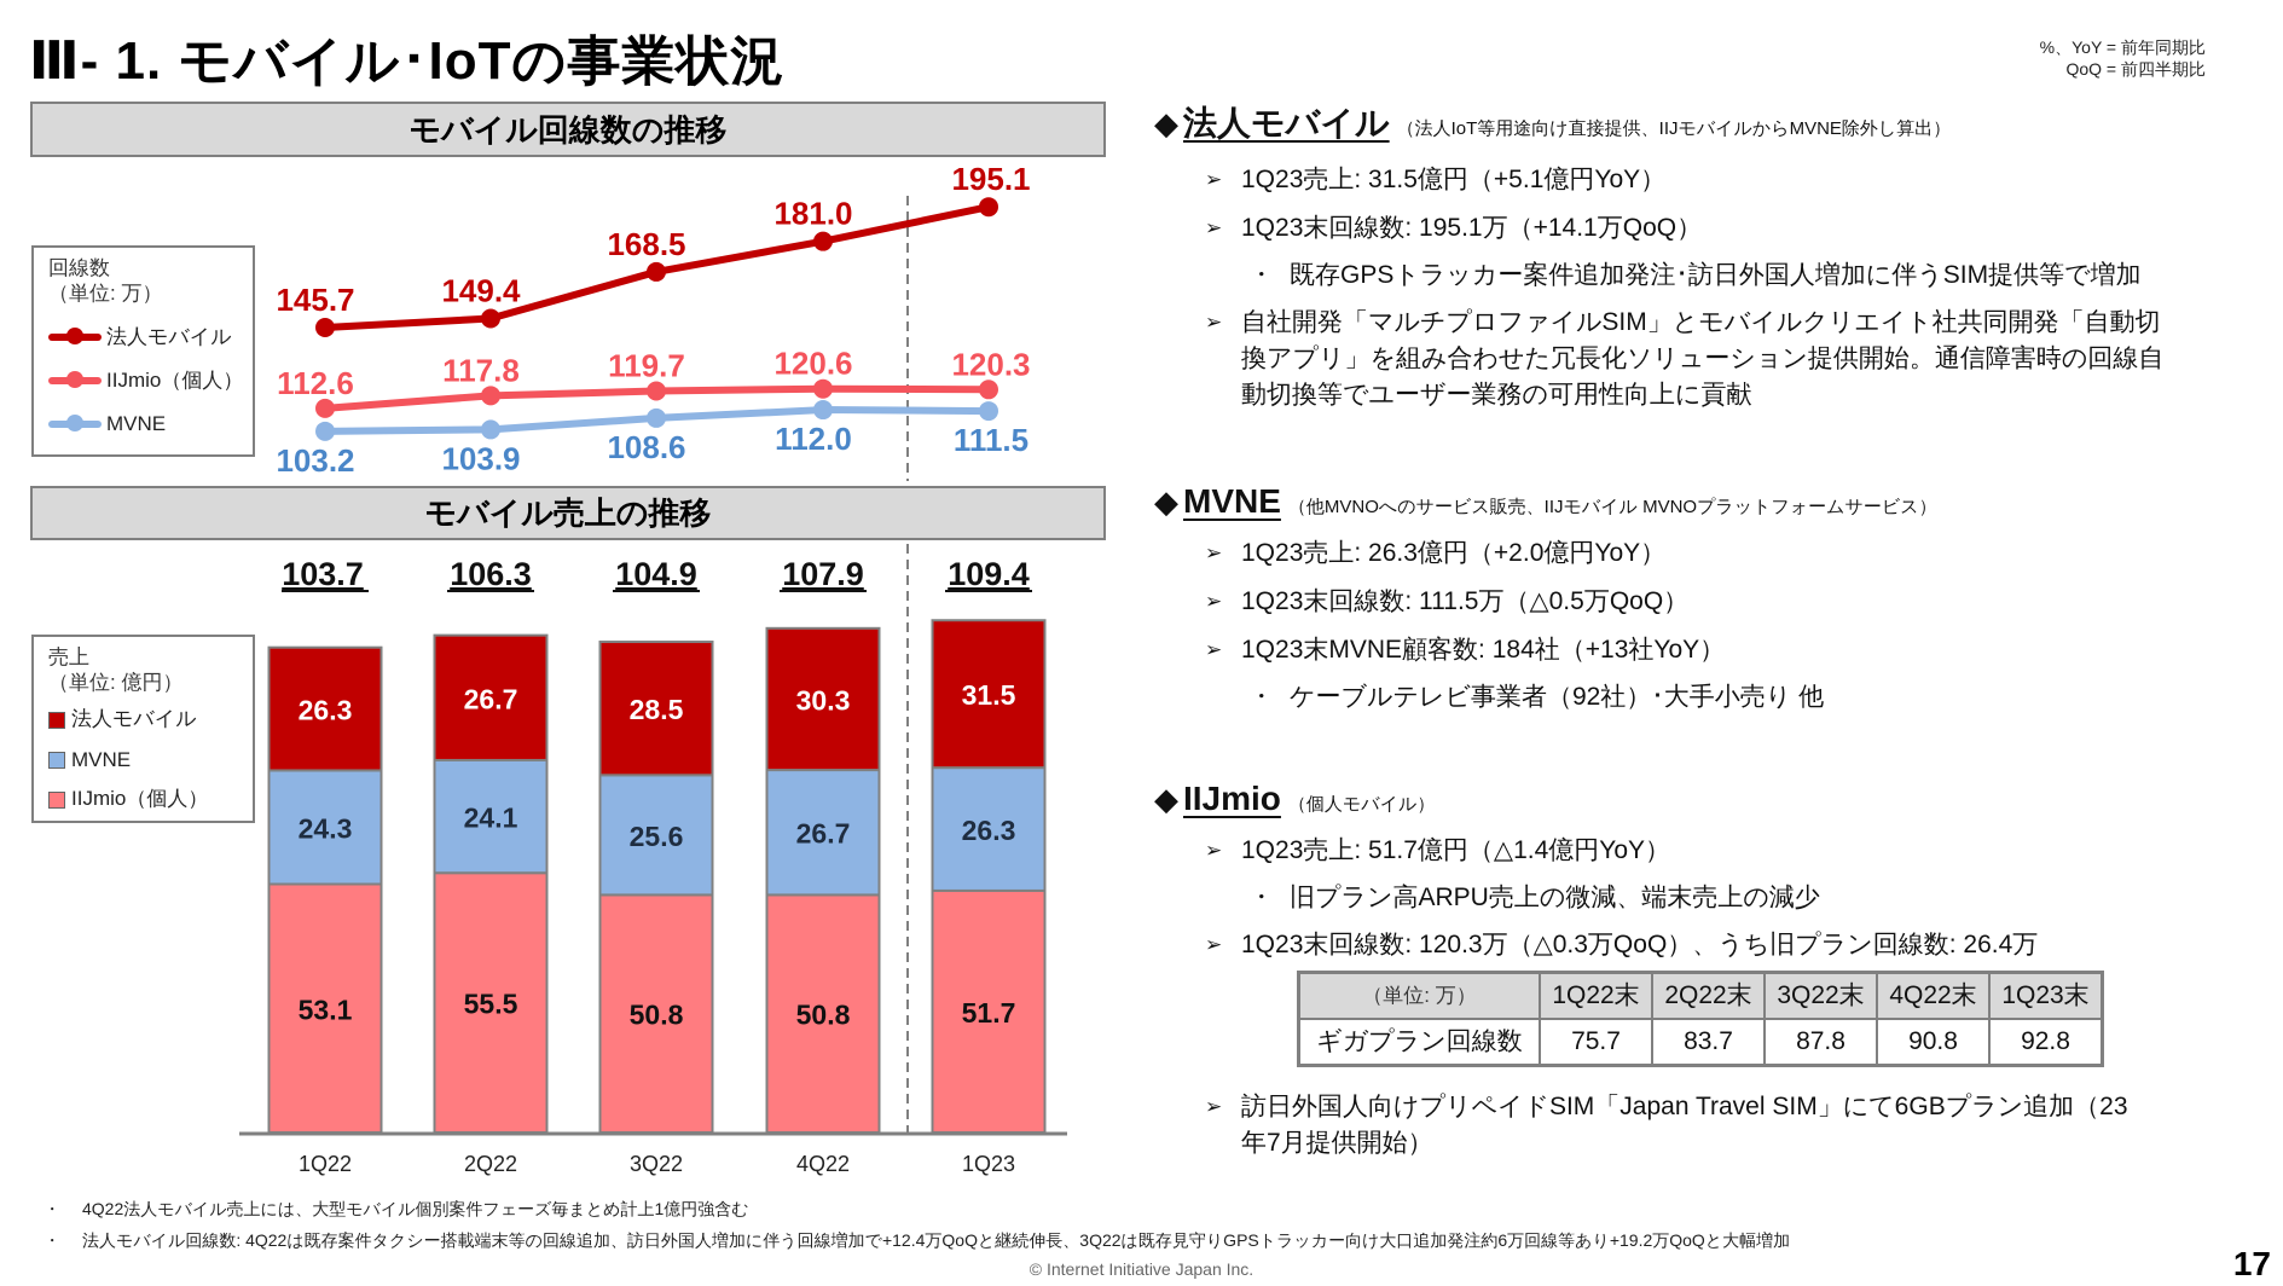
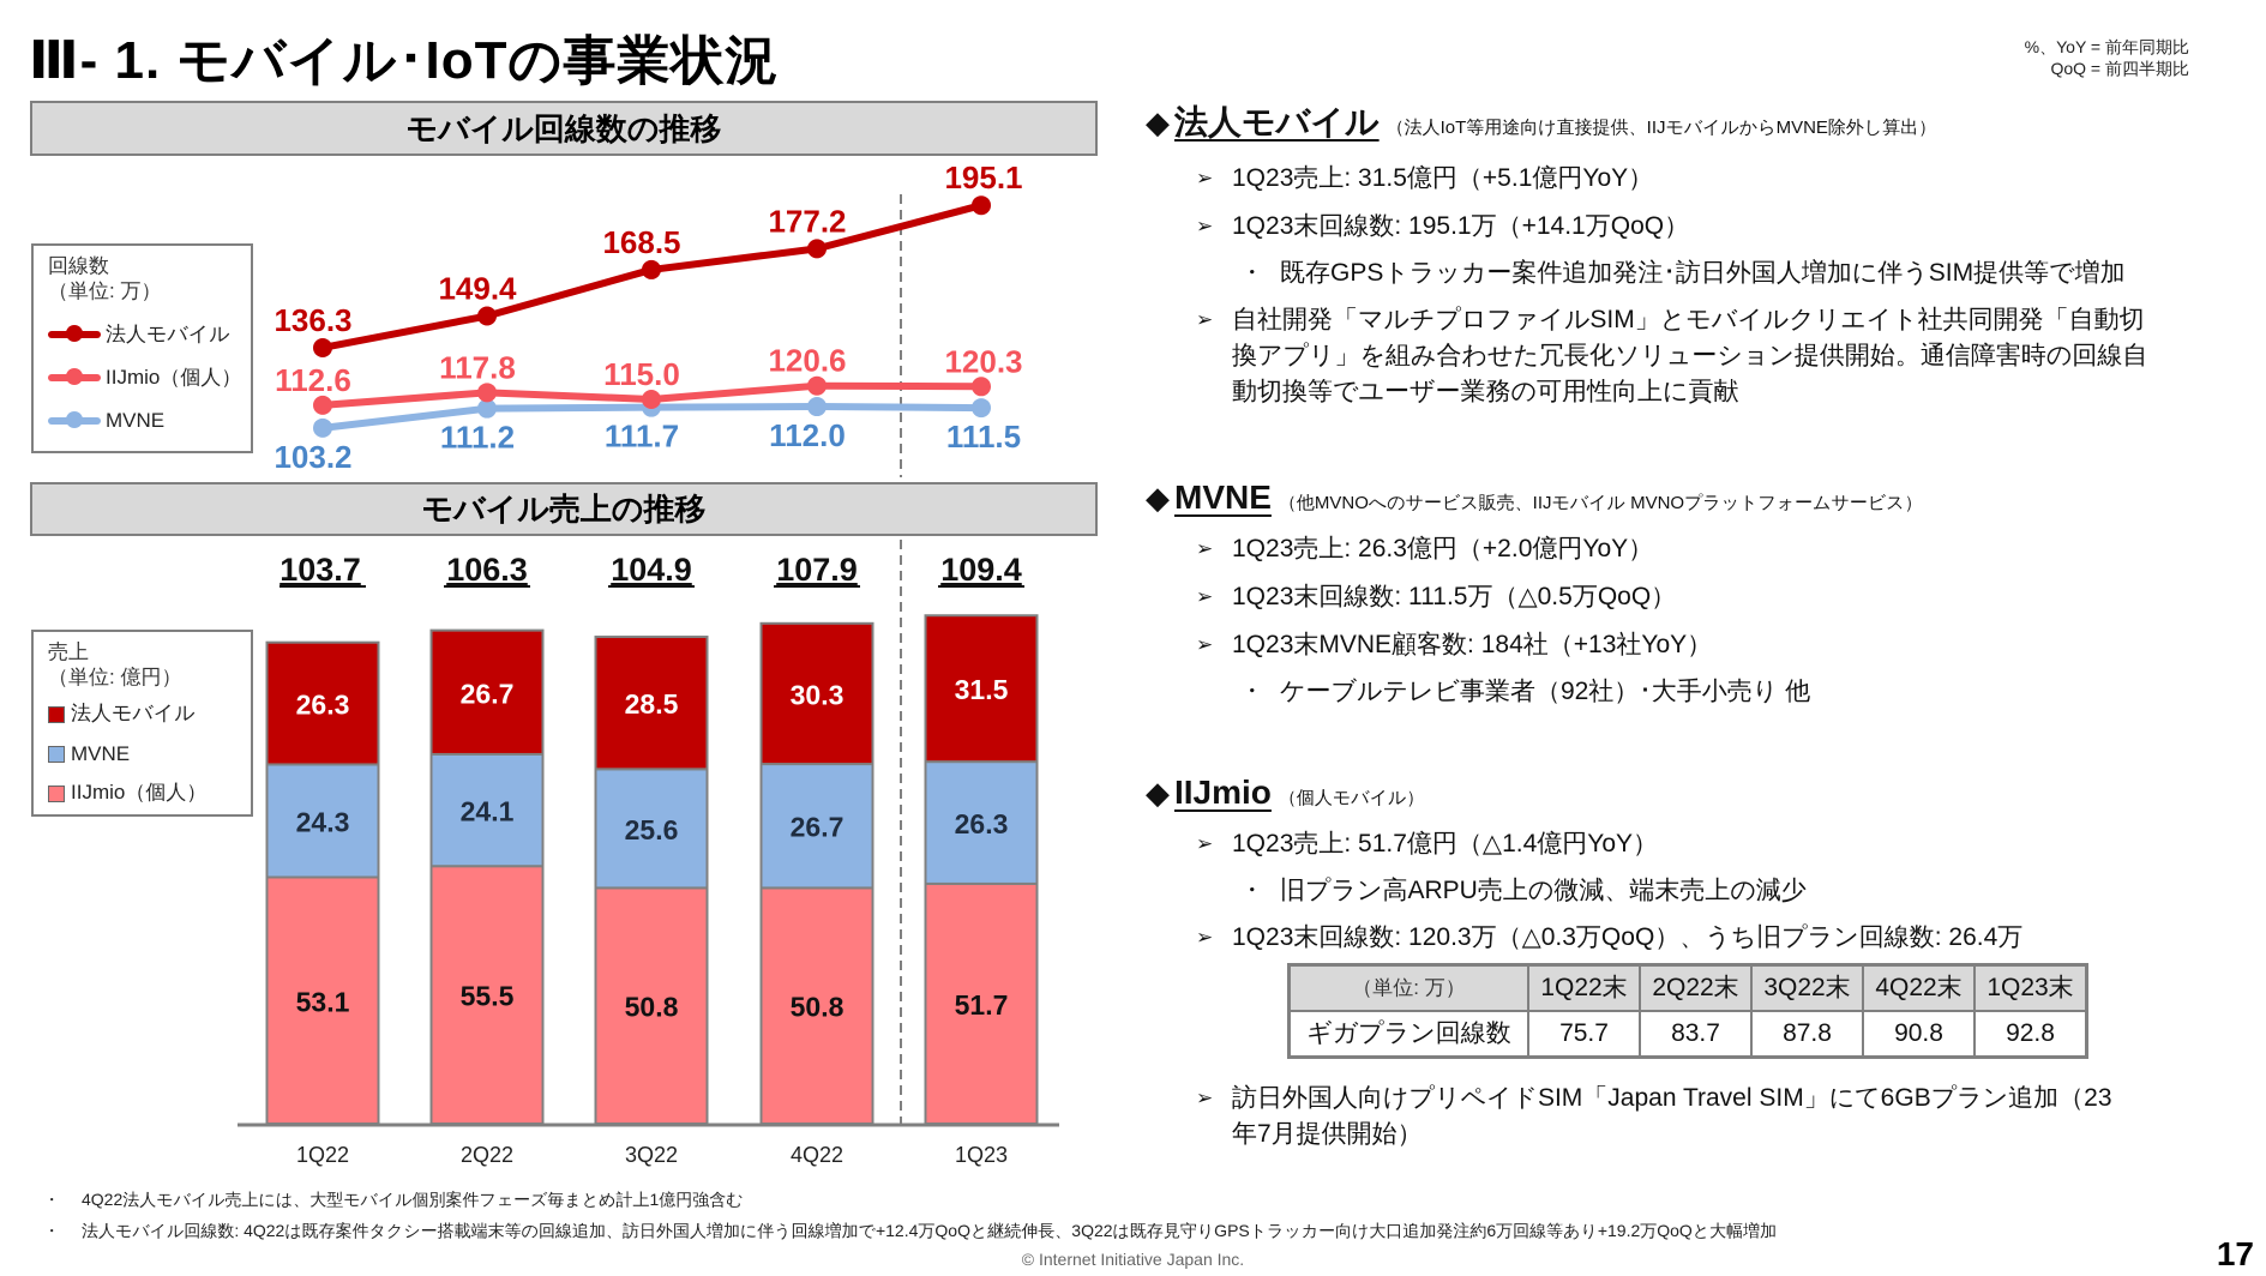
モバイル回線数の推移/法人モバイル/1Q22: 145.7 -> 136.3
モバイル回線数の推移/MVNE/2Q22: 103.9 -> 111.2
モバイル回線数の推移/IIJmio（個人）/3Q22: 119.7 -> 115.0
モバイル回線数の推移/MVNE/3Q22: 108.6 -> 111.7
モバイル回線数の推移/法人モバイル/4Q22: 181.0 -> 177.2
